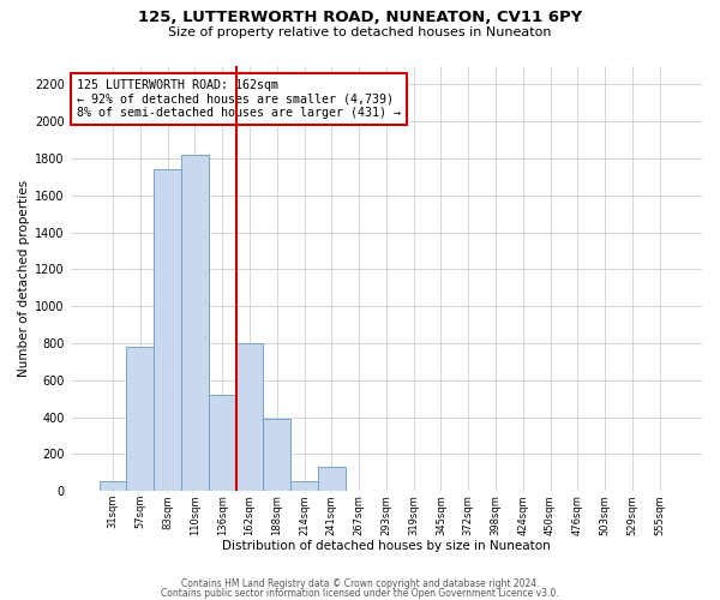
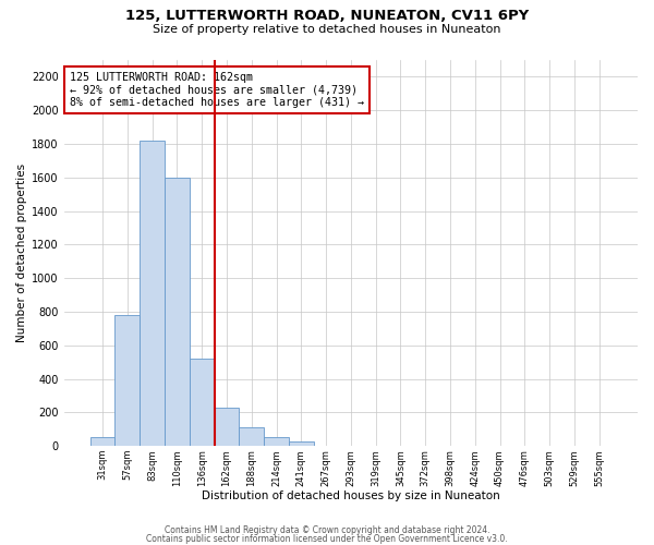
83sqm: 1740 -> 1820
110sqm: 1820 -> 1600
162sqm: 800 -> 230
188sqm: 390 -> 110
241sqm: 130 -> 20
